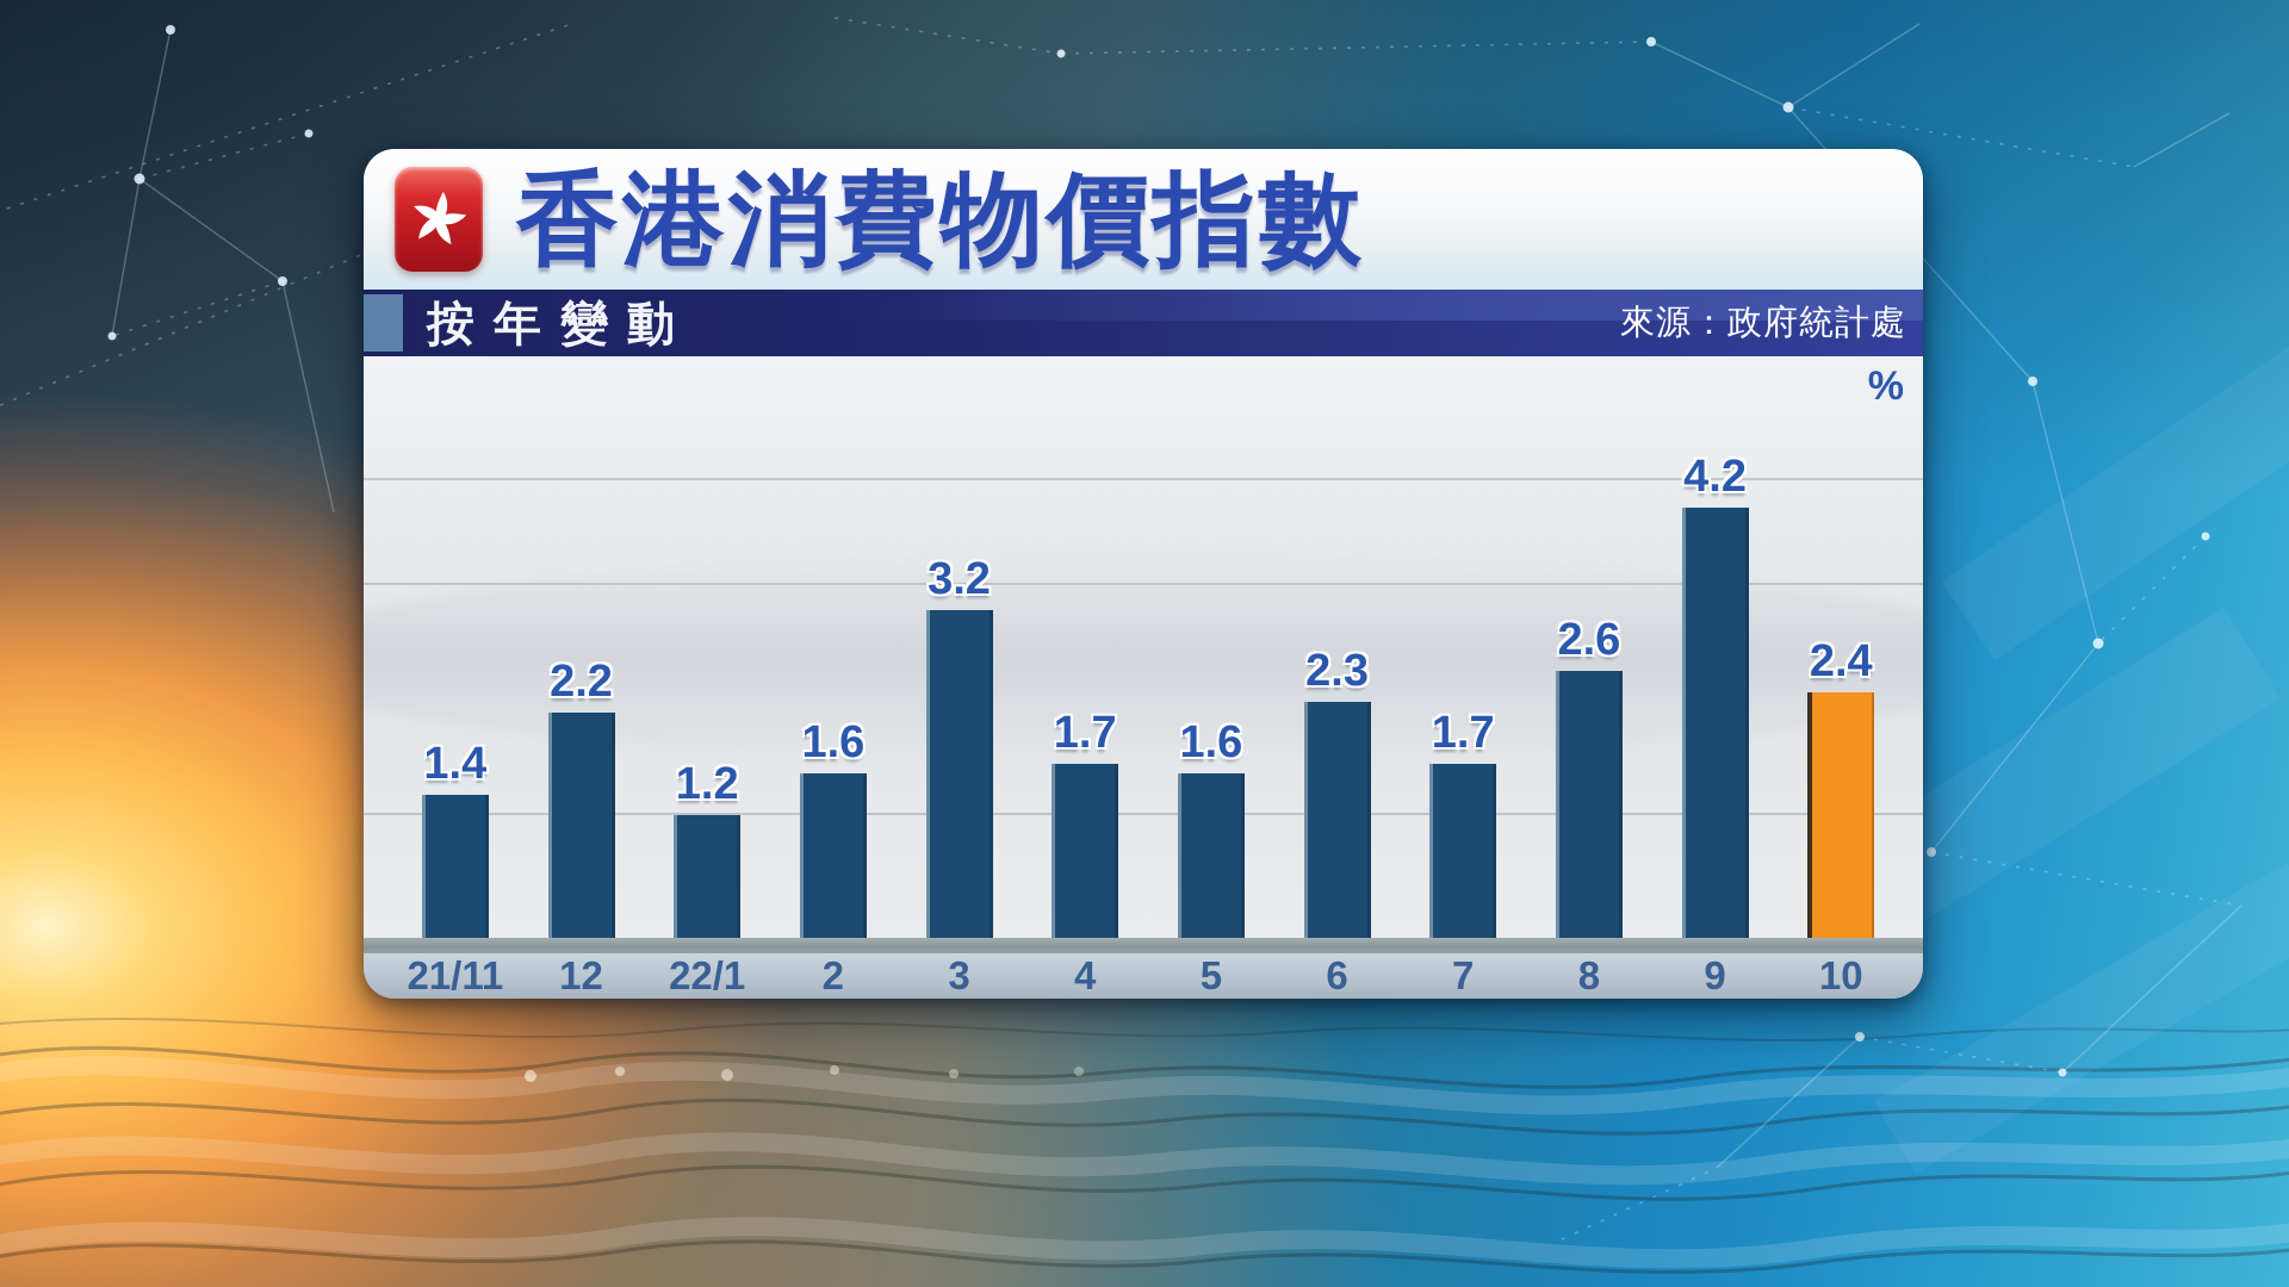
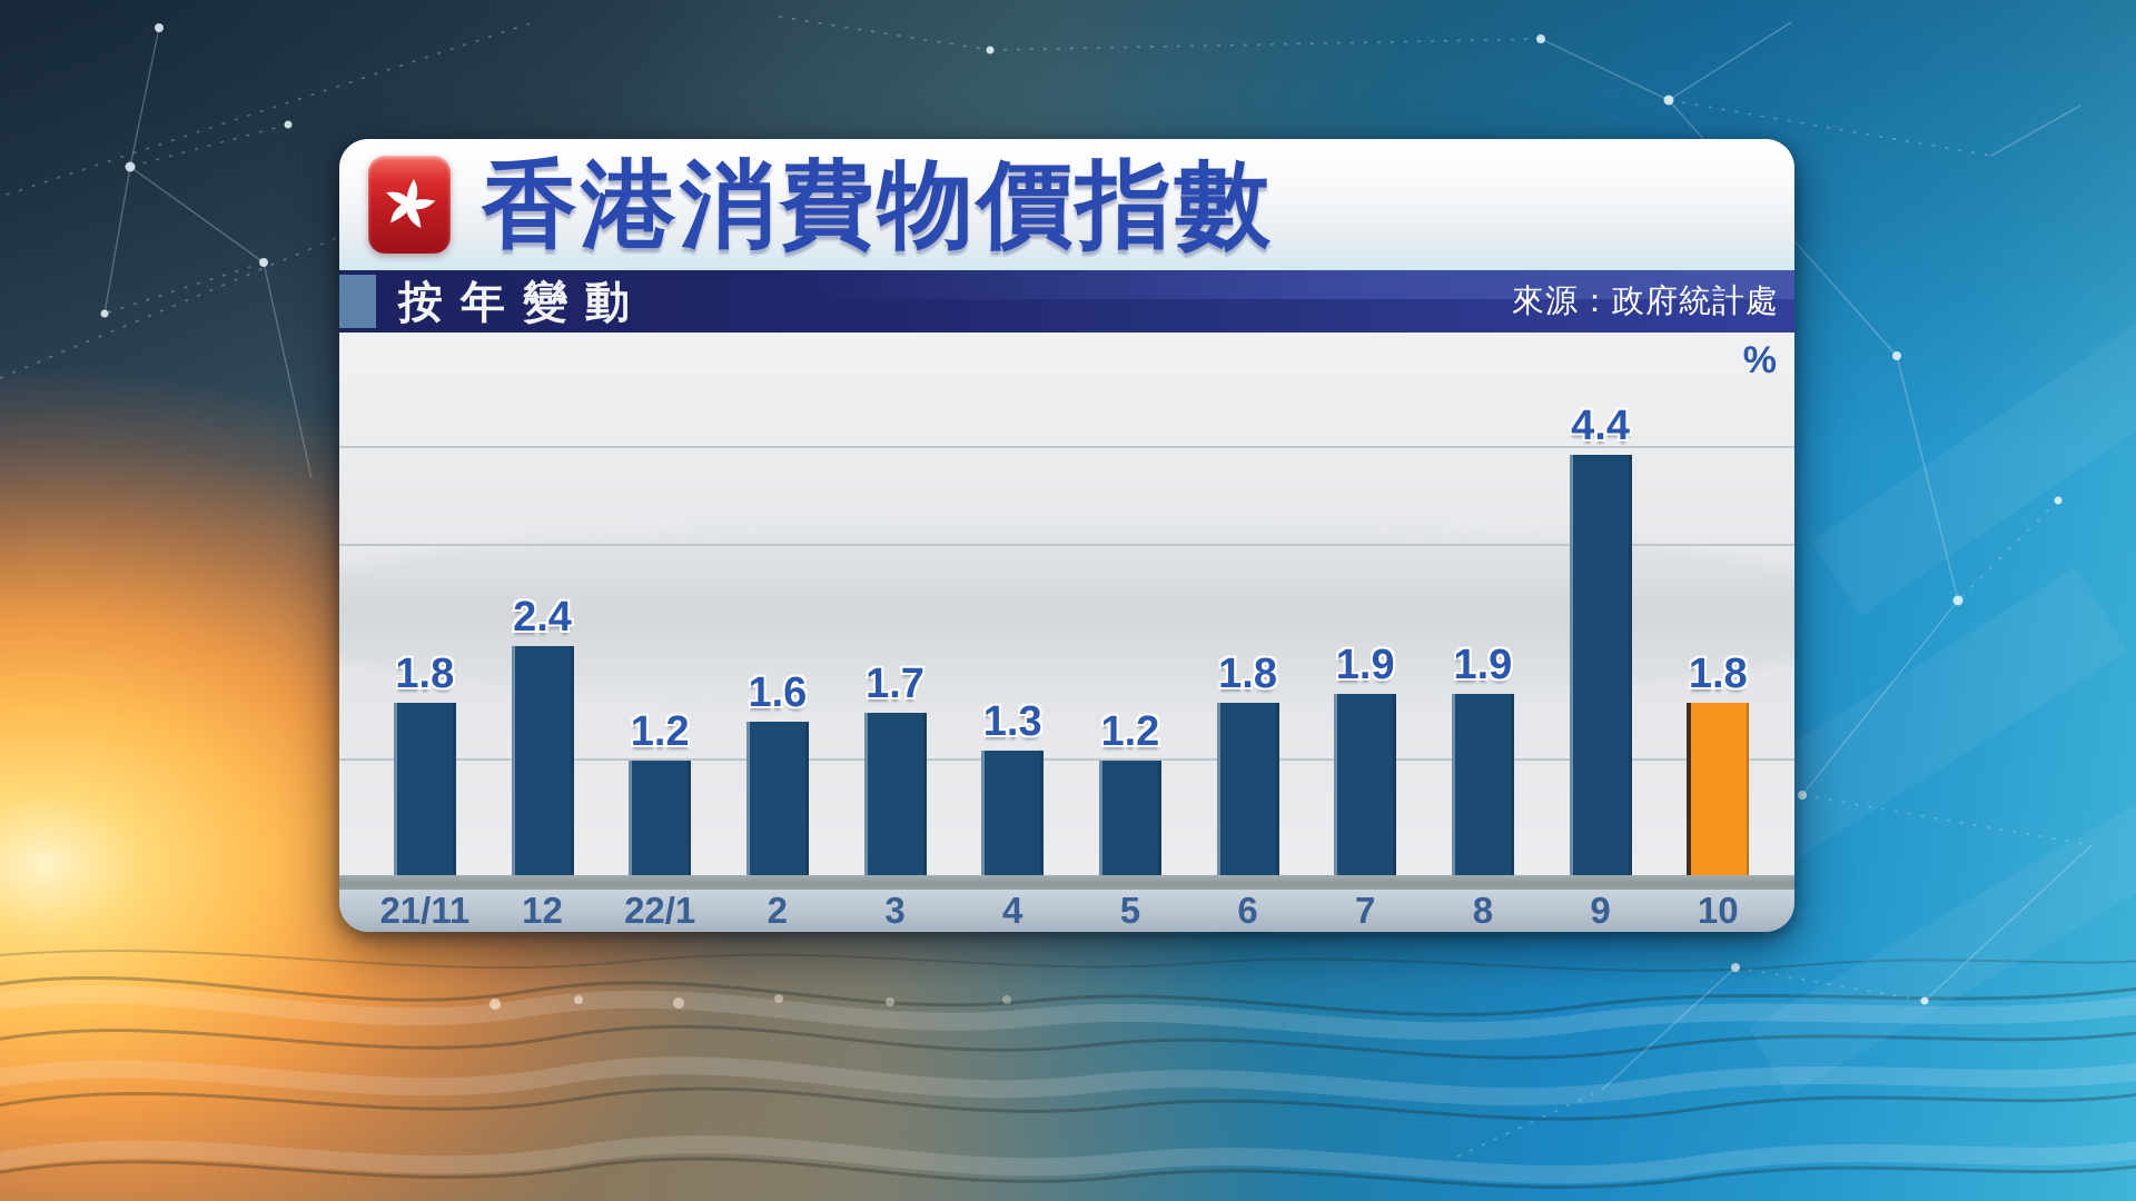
21/11: 1.4 -> 1.8
12: 2.2 -> 2.4
3: 3.2 -> 1.7
4: 1.7 -> 1.3
5: 1.6 -> 1.2
6: 2.3 -> 1.8
7: 1.7 -> 1.9
8: 2.6 -> 1.9
9: 4.2 -> 4.4
10: 2.4 -> 1.8
